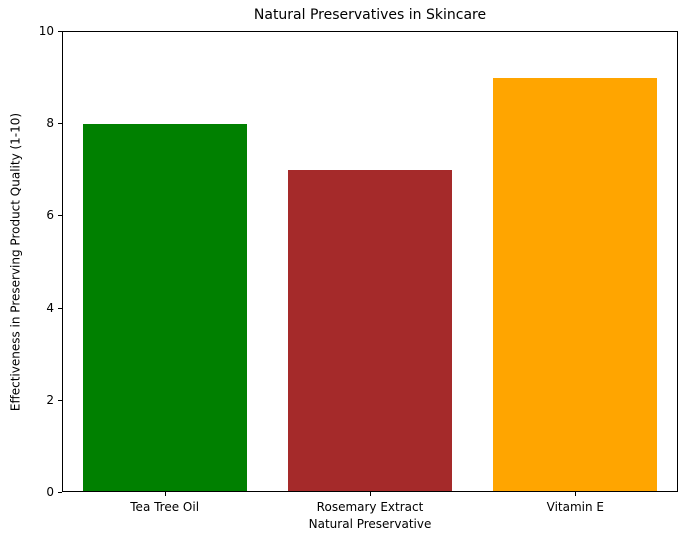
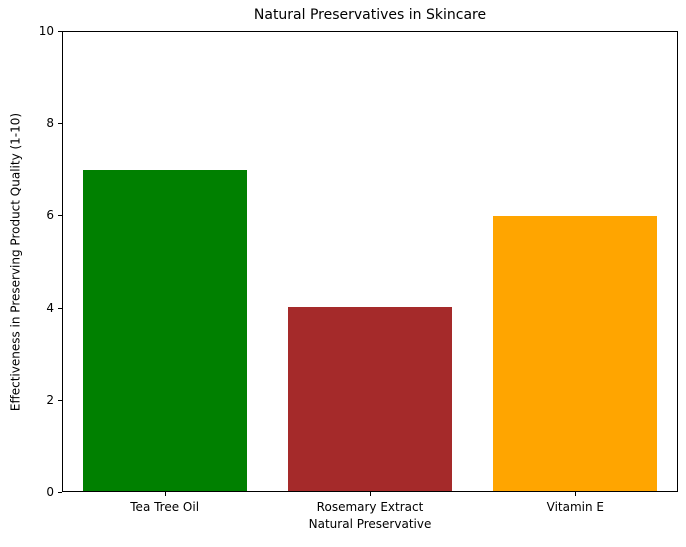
Tea Tree Oil: 8 -> 7
Rosemary Extract: 7 -> 4
Vitamin E: 9 -> 6
